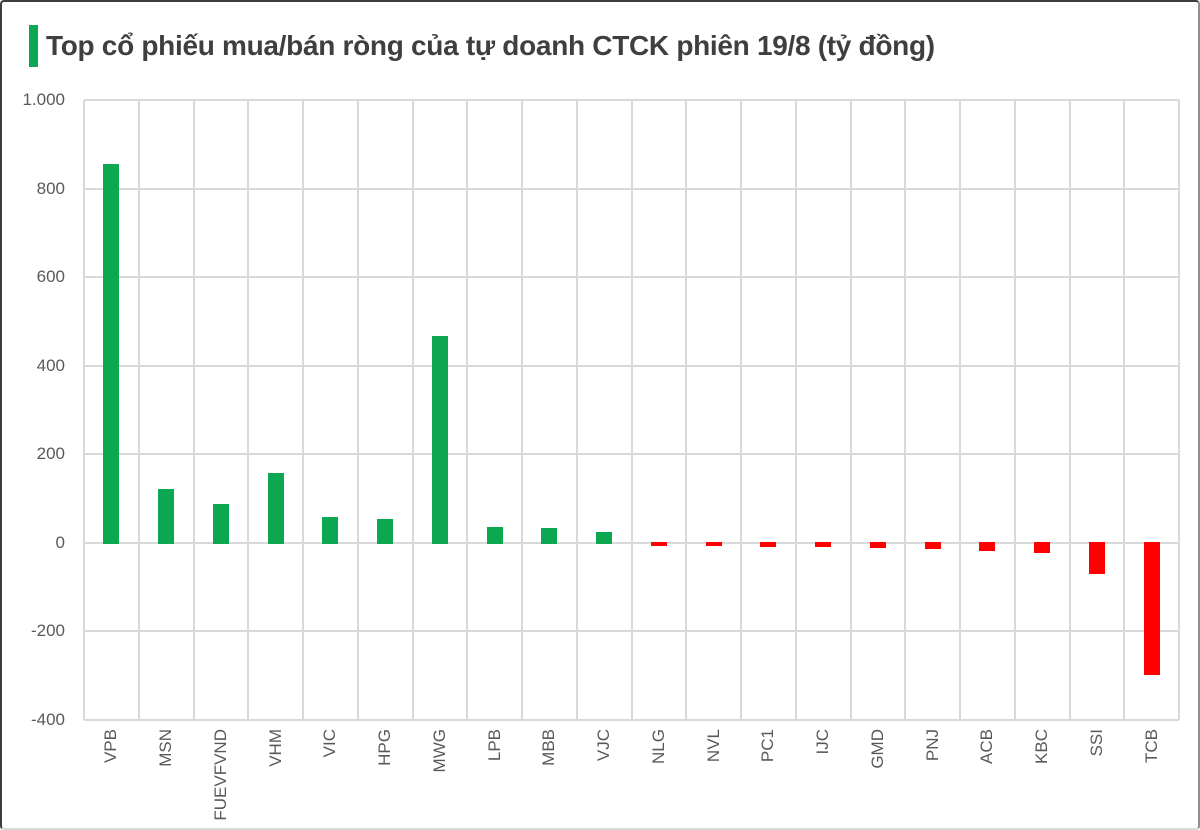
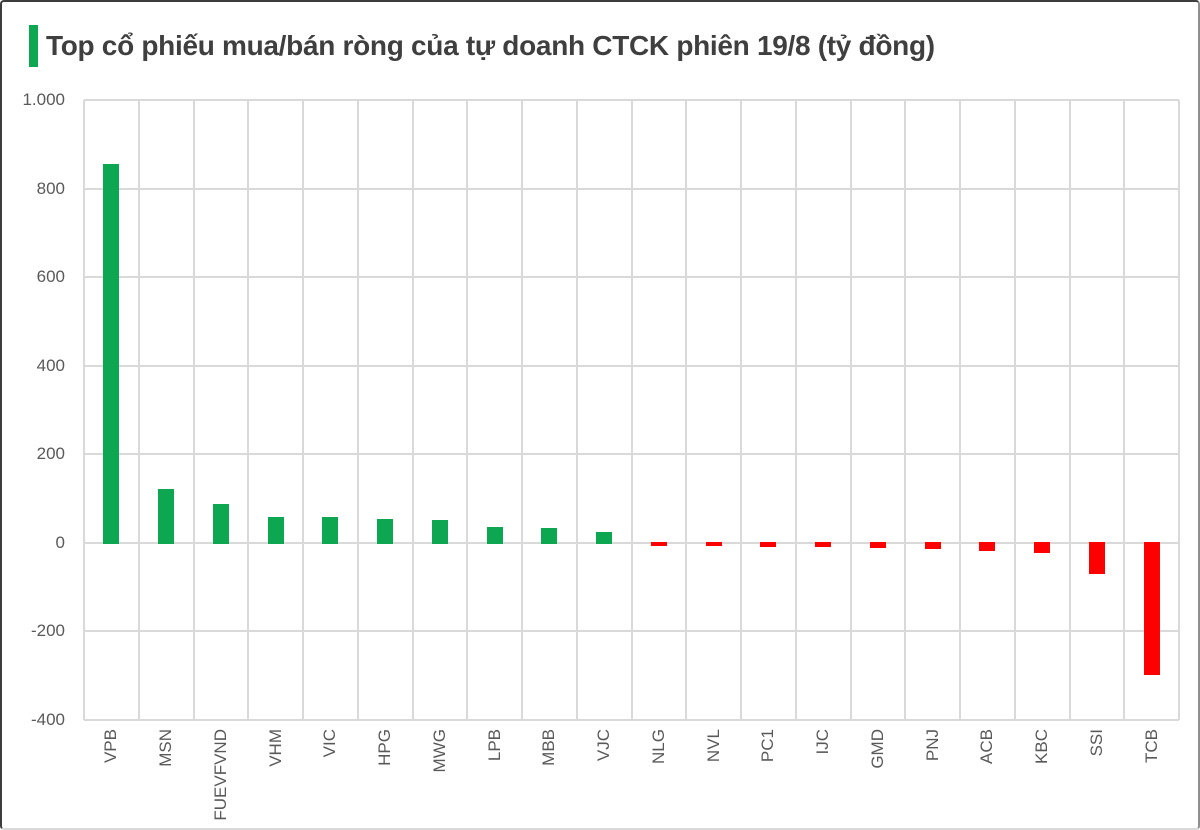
VHM: 160 -> 60
MWG: 470 -> 50
